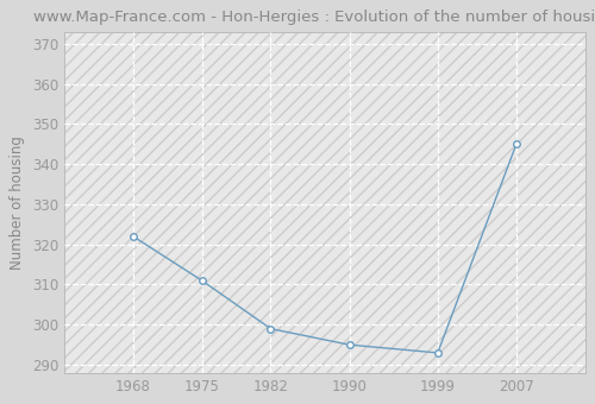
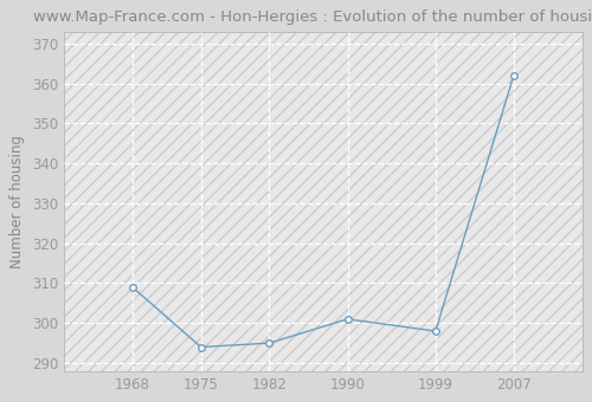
1968: 322 -> 309
1975: 311 -> 294
1982: 299 -> 295
1990: 295 -> 301
1999: 293 -> 298
2007: 345 -> 362
